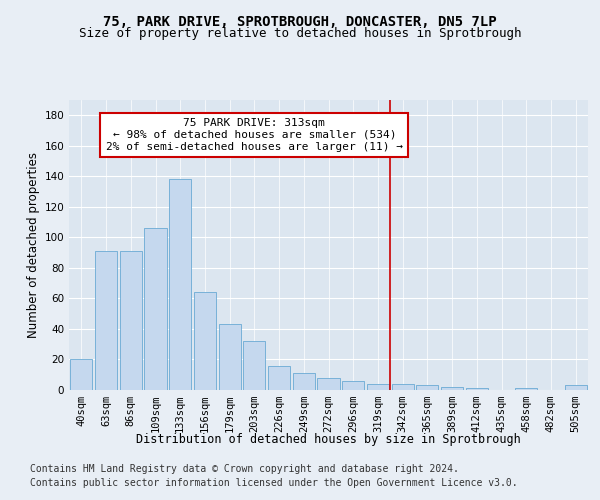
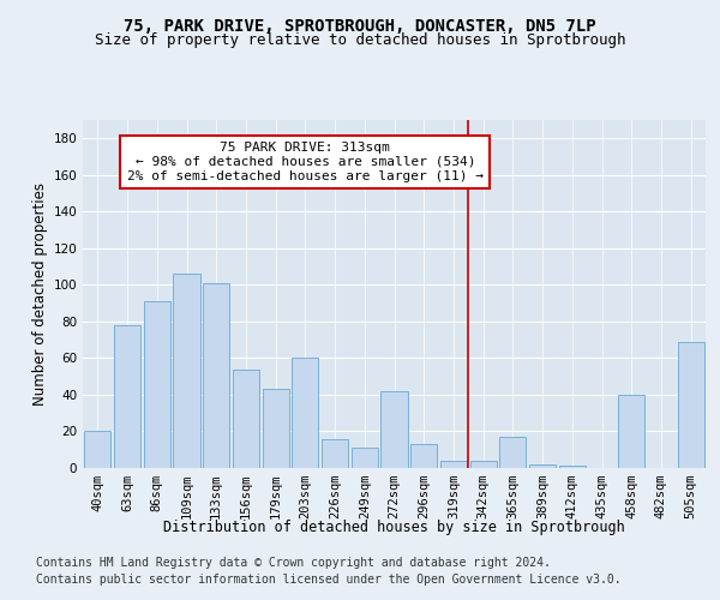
63sqm: 91 -> 78
133sqm: 138 -> 101
156sqm: 64 -> 54
203sqm: 32 -> 60
272sqm: 8 -> 42
296sqm: 6 -> 13
365sqm: 3 -> 17
458sqm: 1 -> 40
505sqm: 3 -> 69
